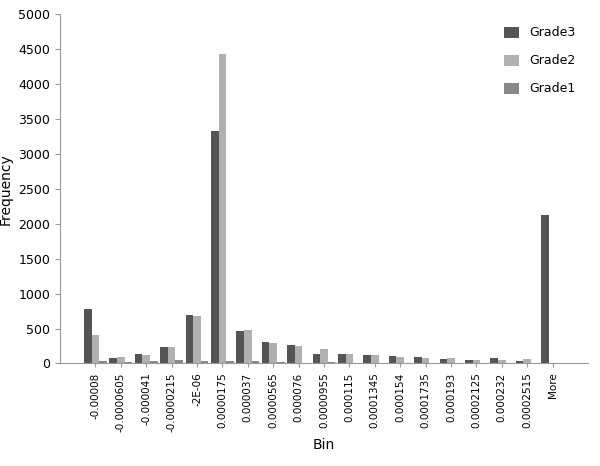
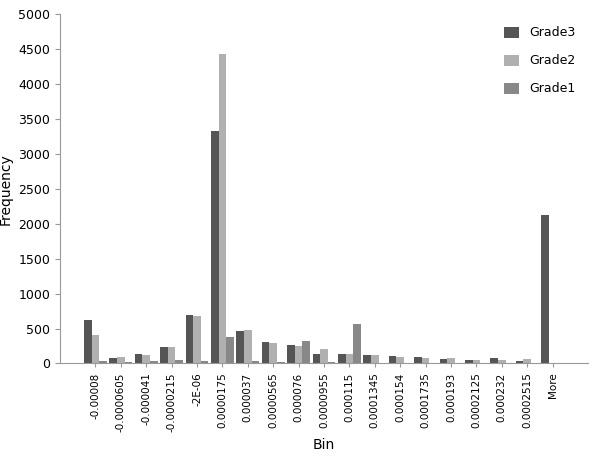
Grade3/-0.00008: 780 -> 620
Grade1/0.0000175: 30 -> 380
Grade1/0.000076: 10 -> 320
Grade1/0.000115: 10 -> 560
